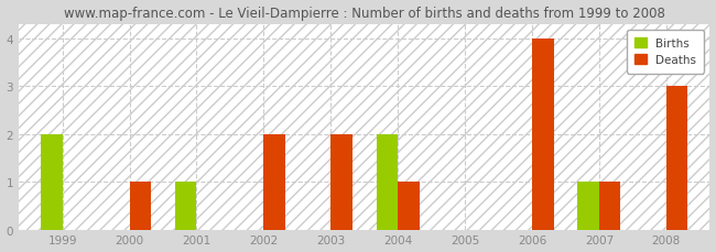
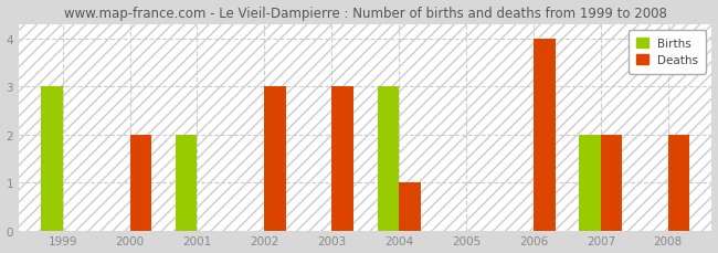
Births/1999: 2 -> 3
Deaths/2000: 1 -> 2
Births/2001: 1 -> 2
Deaths/2002: 2 -> 3
Deaths/2003: 2 -> 3
Births/2004: 2 -> 3
Births/2007: 1 -> 2
Deaths/2007: 1 -> 2
Deaths/2008: 3 -> 2
